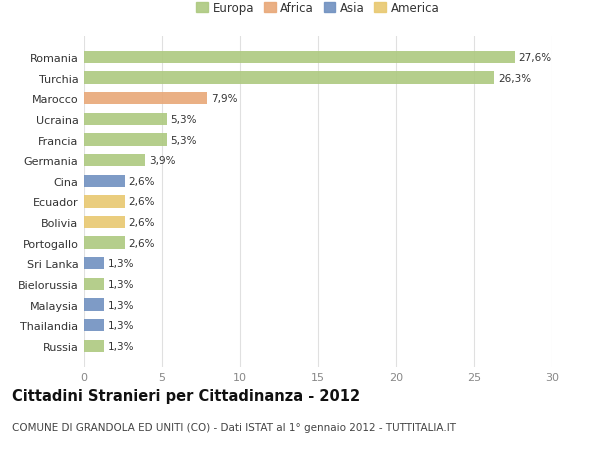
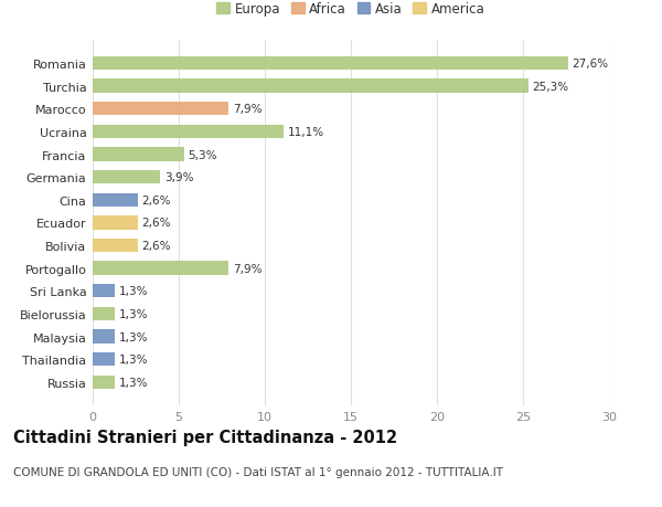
Turchia: 26,3% -> 25,3%
Ucraina: 5,3% -> 11,1%
Portogallo: 2,6% -> 7,9%
